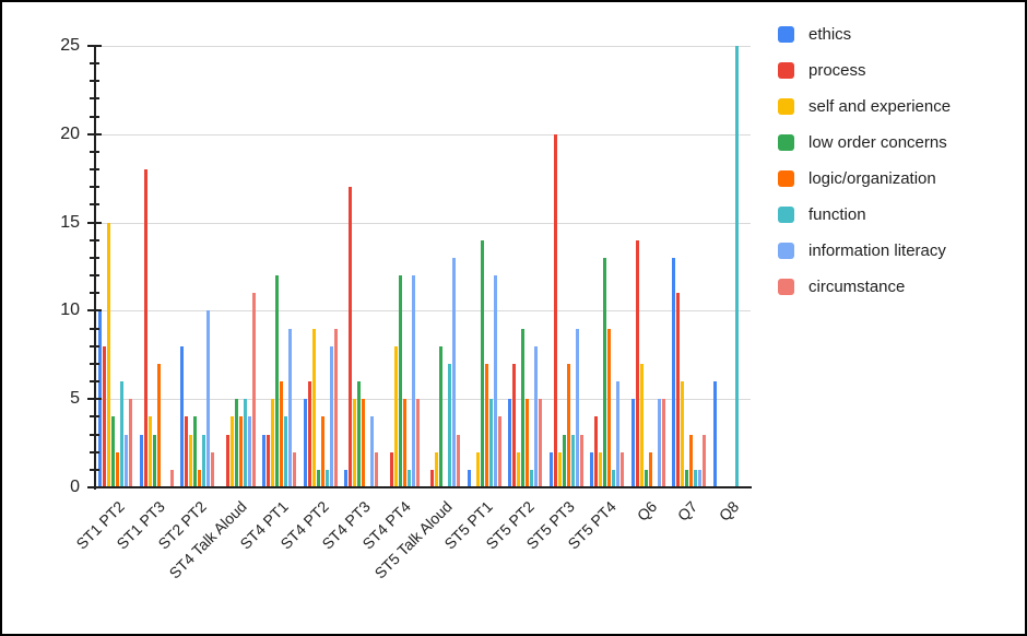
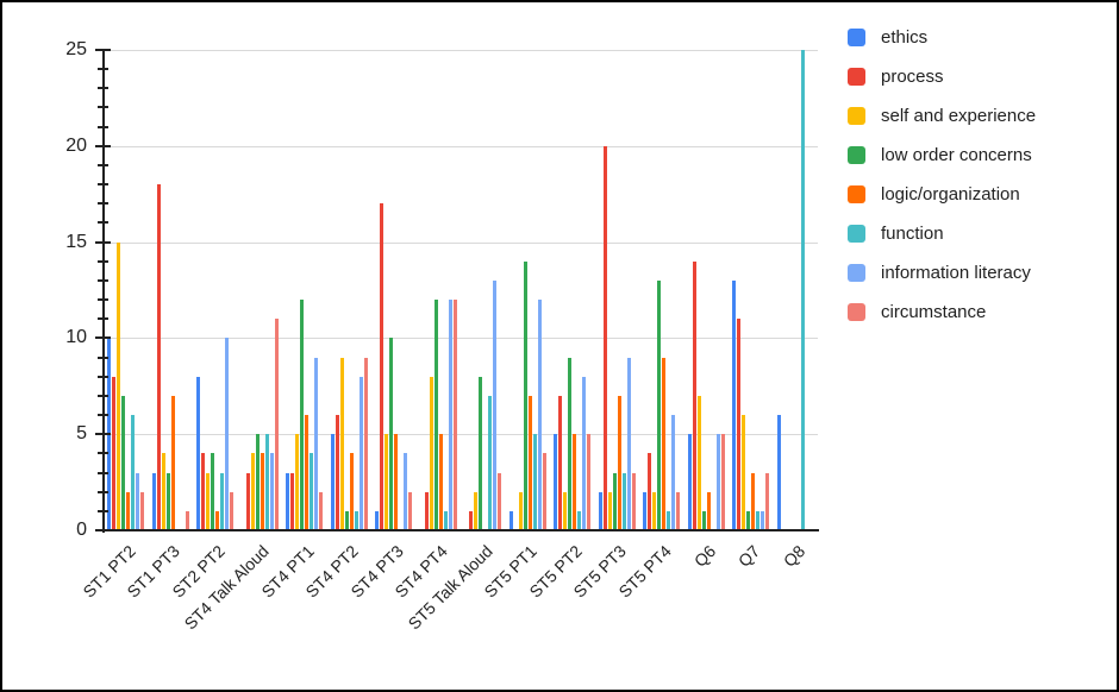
low order concerns/ST1 PT2: 4 -> 7
circumstance/ST1 PT2: 5 -> 2
low order concerns/ST4 PT3: 6 -> 10
circumstance/ST4 PT4: 5 -> 12
